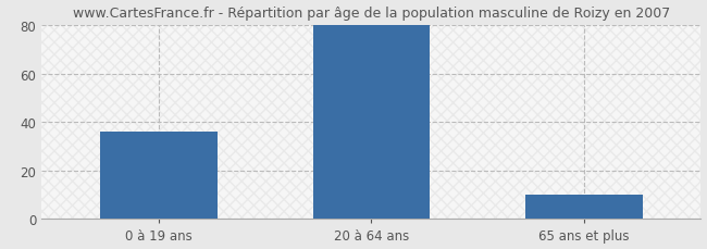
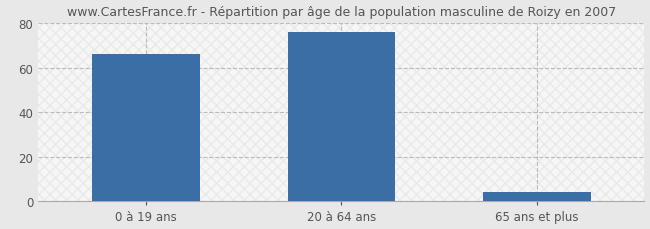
0 à 19 ans: 36 -> 66
20 à 64 ans: 80 -> 76
65 ans et plus: 10 -> 4
